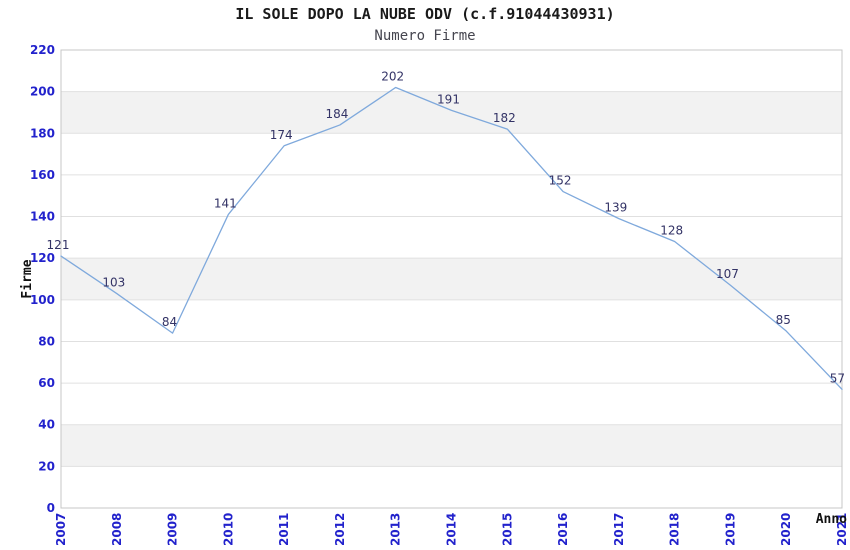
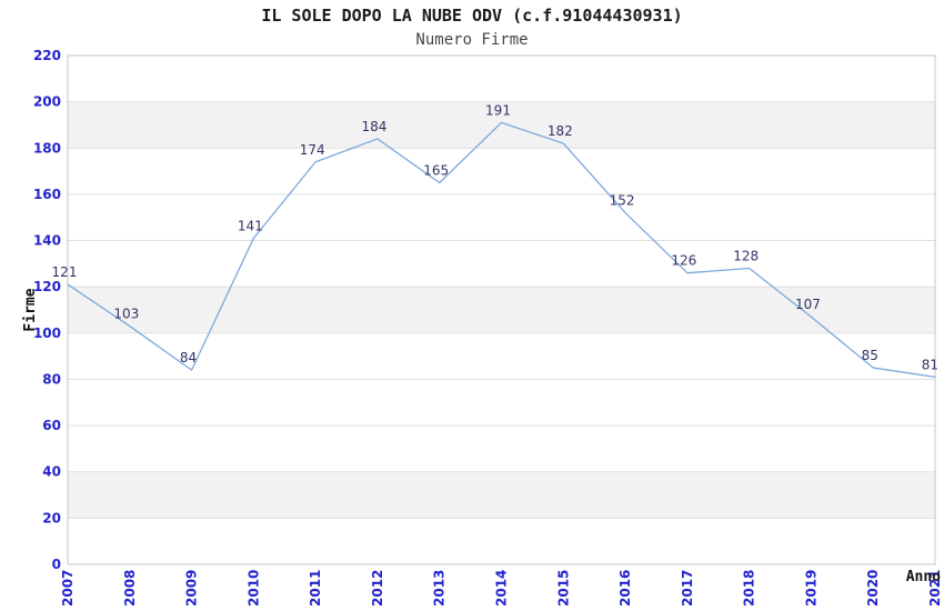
2013: 202 -> 165
2017: 139 -> 126
2021: 57 -> 81
